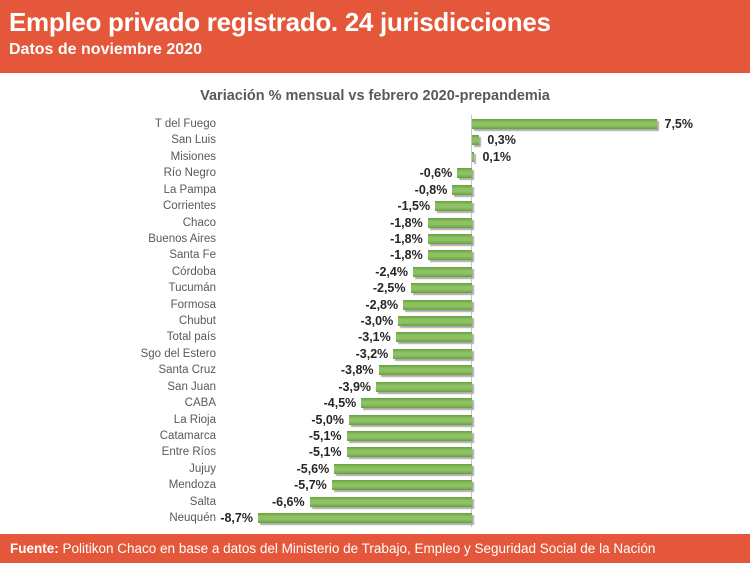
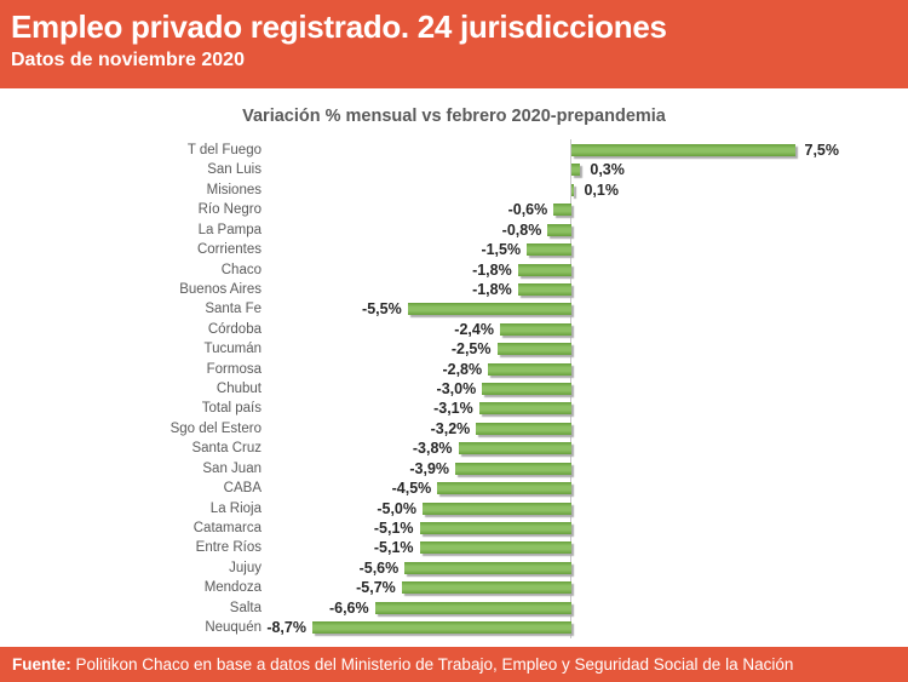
Santa Fe: -1,8% -> -5,5%
